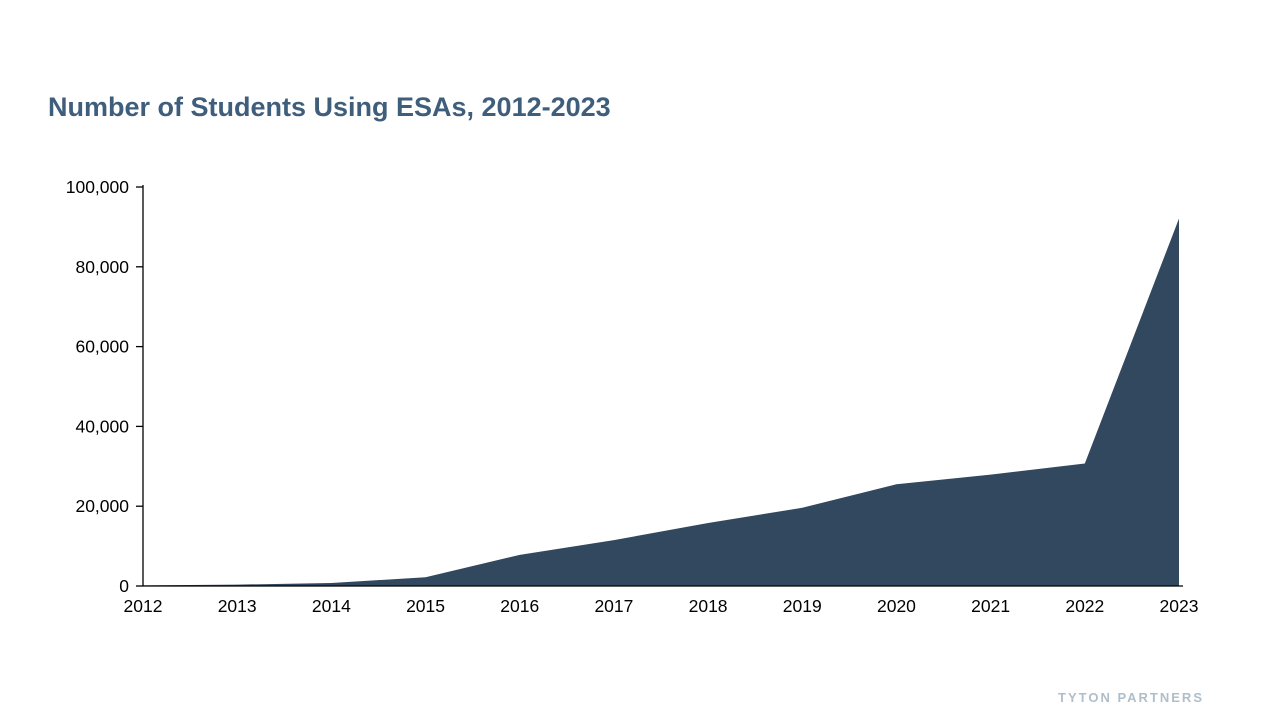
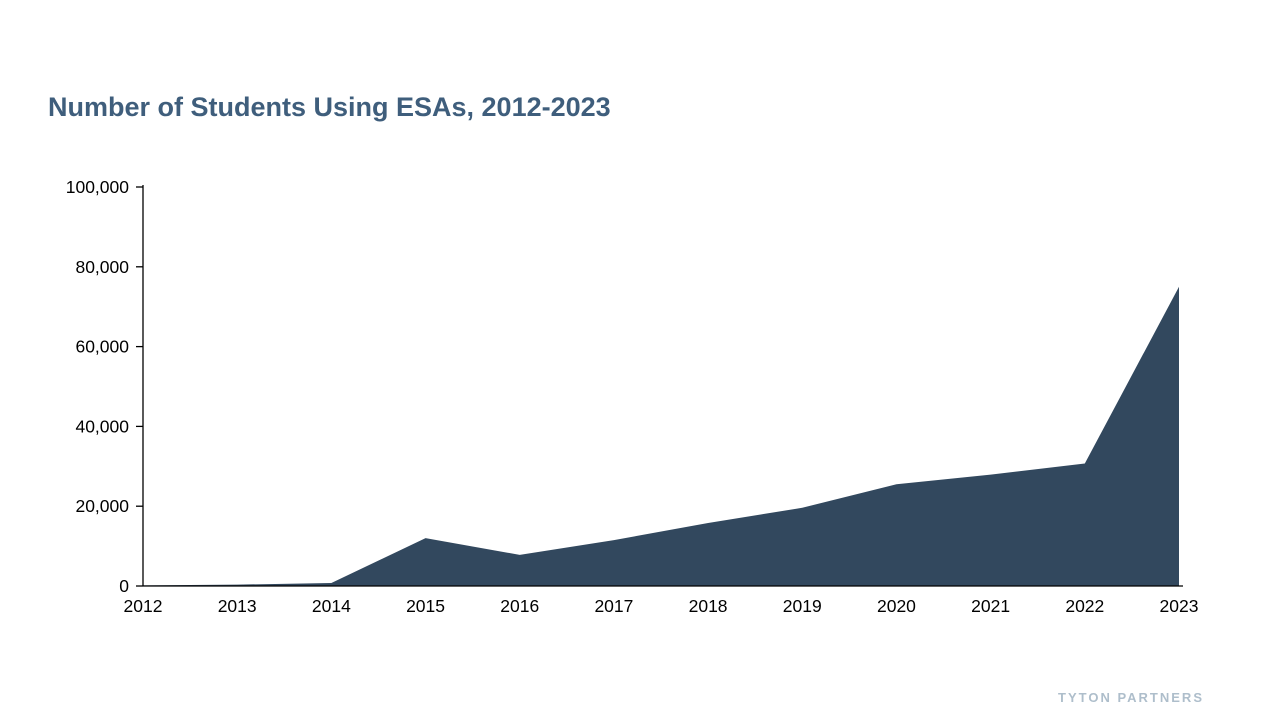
2015: 2000 -> 12000
2023: 92000 -> 75000
